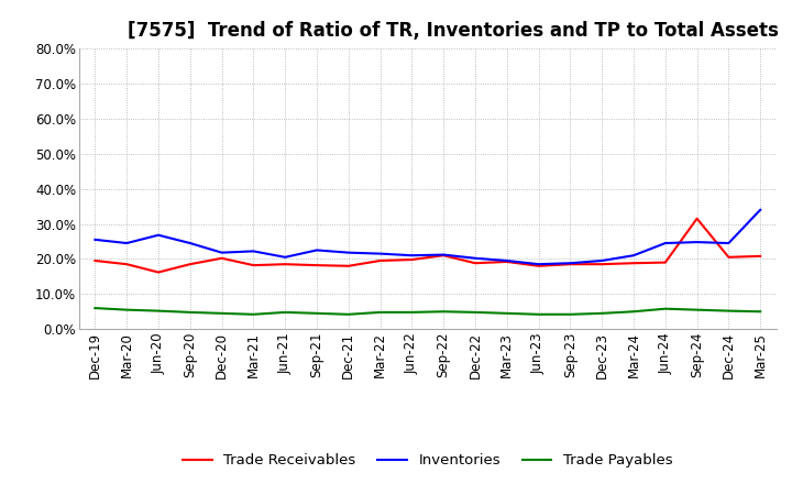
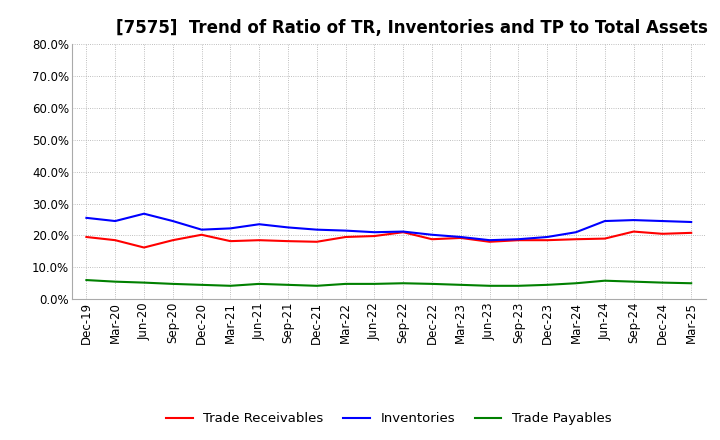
Inventories/Jun-21: 20.5% -> 23.5%
Trade Receivables/Sep-24: 31.5% -> 21.2%
Inventories/Mar-25: 34.0% -> 24.2%
